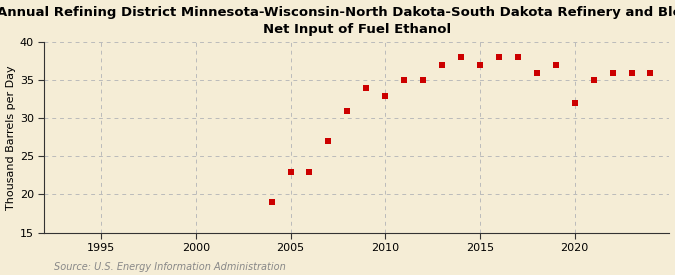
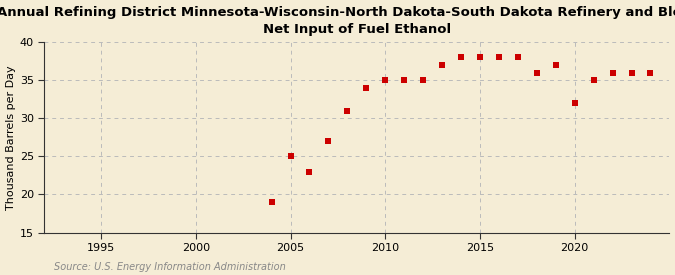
2005: 23 -> 25
2010: 33 -> 35
2015: 37 -> 38
